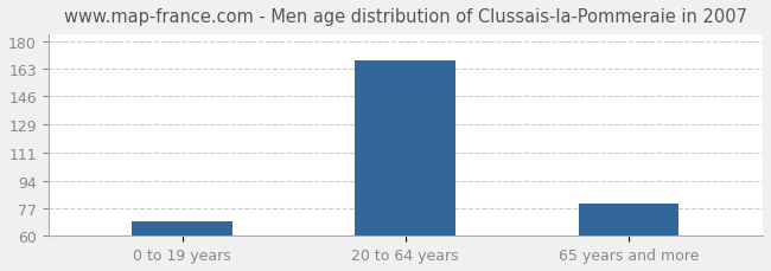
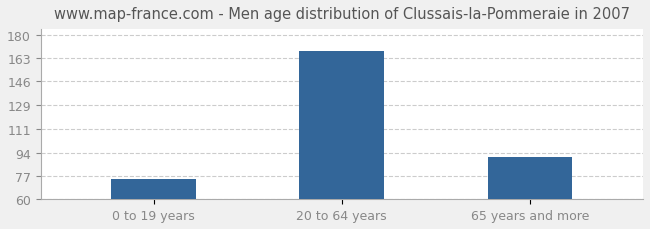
0 to 19 years: 69 -> 75
65 years and more: 80 -> 91
